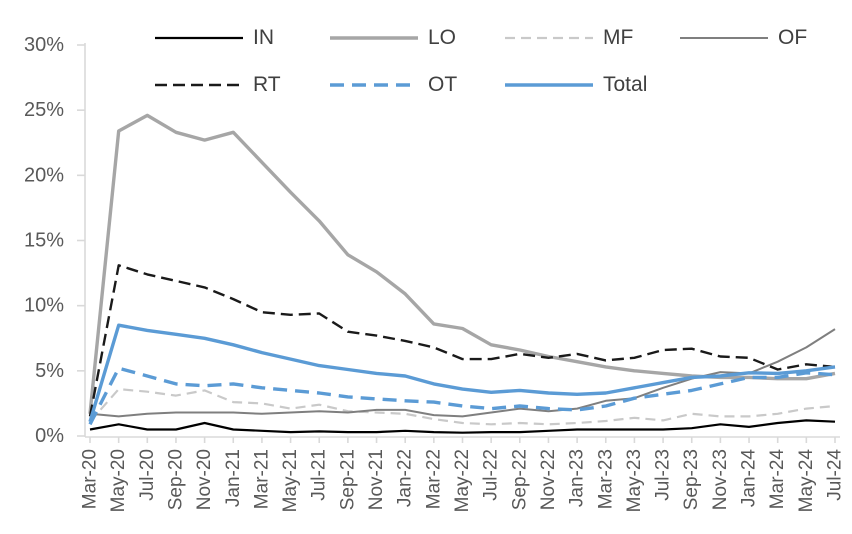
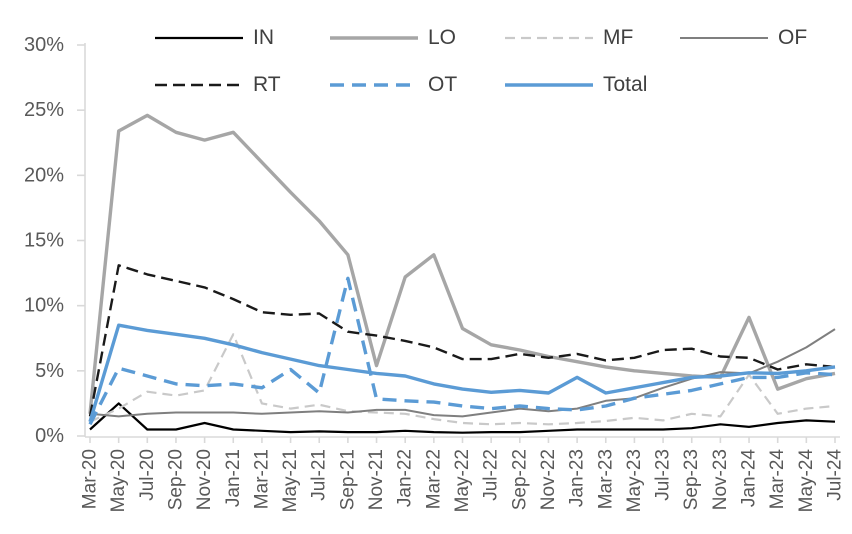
IN/May-20: 0.9% -> 2.5%
MF/May-20: 3.6% -> 2.1%
MF/Jan-21: 2.6% -> 7.8%
OT/May-21: 3.5% -> 5.1%
OT/Sep-21: 3.0% -> 12.1%
LO/Nov-21: 12.6% -> 5.4%
LO/Jan-22: 10.9% -> 12.2%
LO/Mar-22: 8.6% -> 13.9%
Total/Jan-23: 3.2% -> 4.5%
LO/Jan-24: 4.5% -> 9.1%
MF/Jan-24: 1.5% -> 4.7%
LO/Mar-24: 4.4% -> 3.6%
